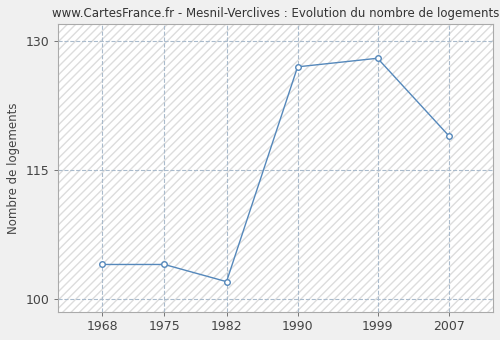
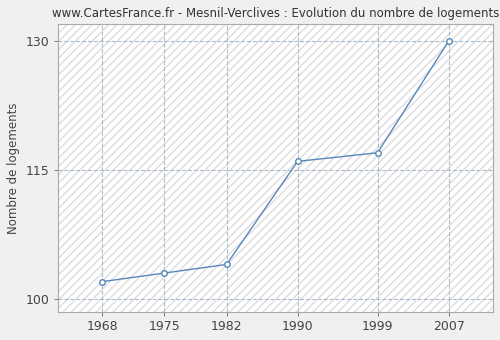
1968: 104 -> 102
1975: 104 -> 103
1982: 102 -> 104
1990: 127 -> 116
1999: 128 -> 117
2007: 119 -> 130
